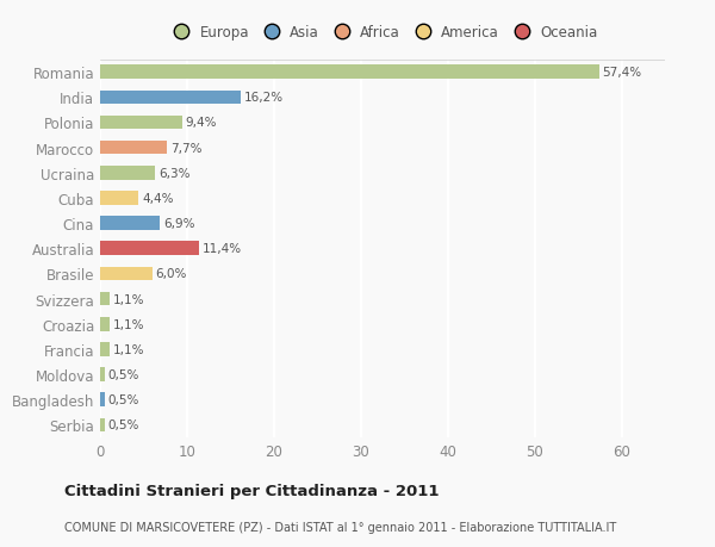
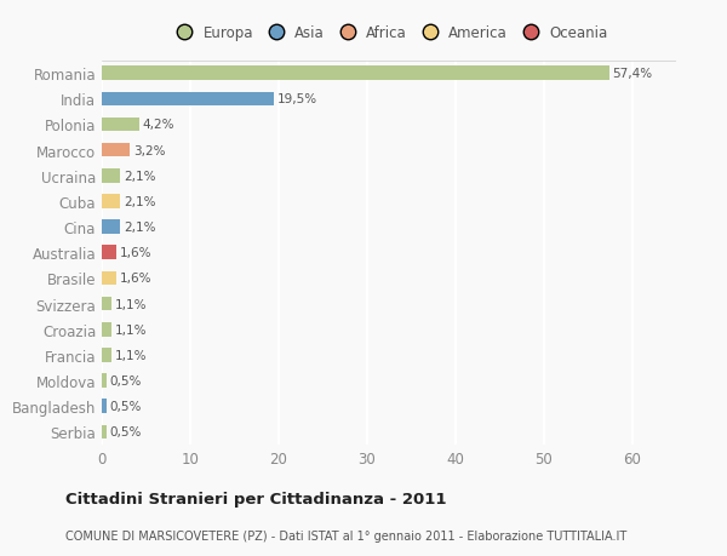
India: 16,2% -> 19,5%
Polonia: 9,4% -> 4,2%
Marocco: 7,7% -> 3,2%
Ucraina: 6,3% -> 2,1%
Cuba: 4,4% -> 2,1%
Cina: 6,9% -> 2,1%
Australia: 11,4% -> 1,6%
Brasile: 6,0% -> 1,6%
